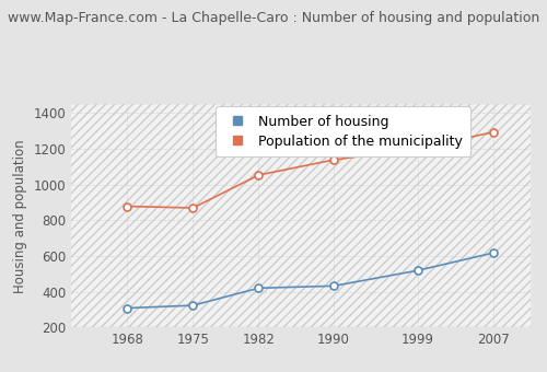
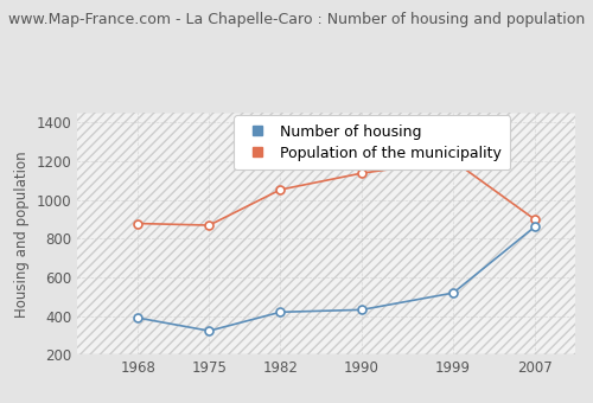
Number of housing/1968: 310 -> 390
Number of housing/2007: 620 -> 860
Population of the municipality/2007: 1290 -> 900
